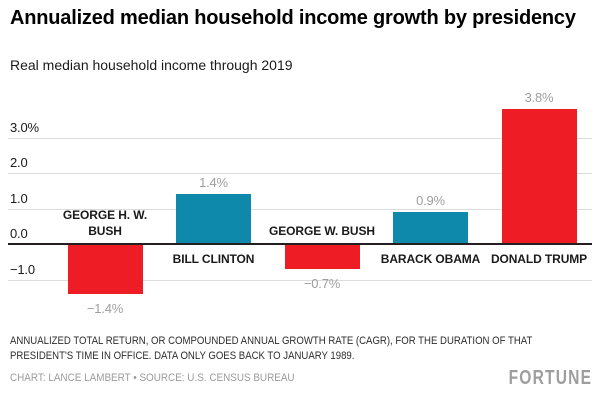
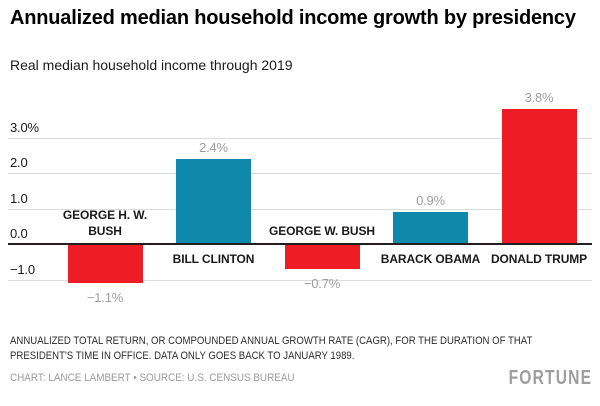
GEORGE H. W. BUSH: −1.4% -> −1.1%
BILL CLINTON: 1.4% -> 2.4%
